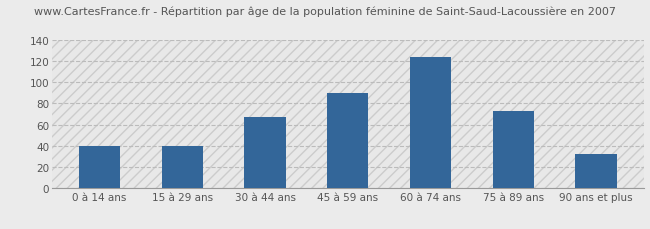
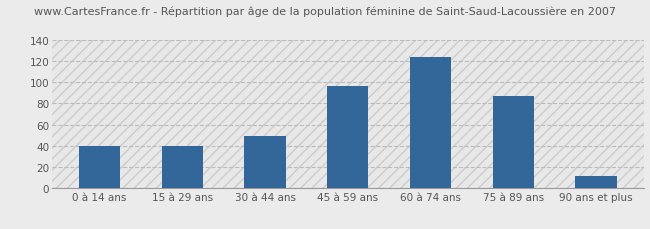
30 à 44 ans: 67 -> 49
45 à 59 ans: 90 -> 97
75 à 89 ans: 73 -> 87
90 ans et plus: 32 -> 11
